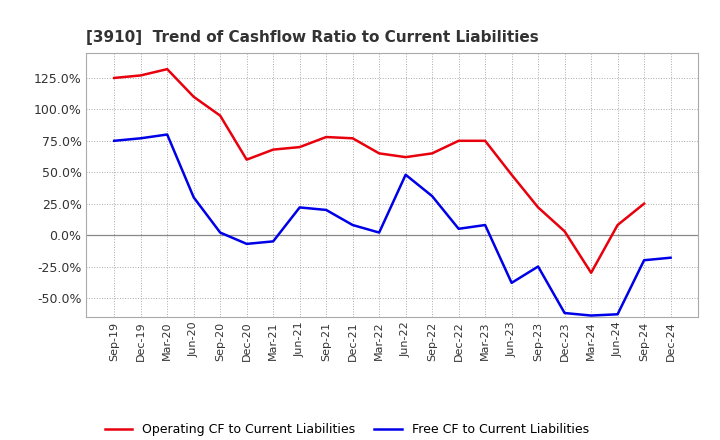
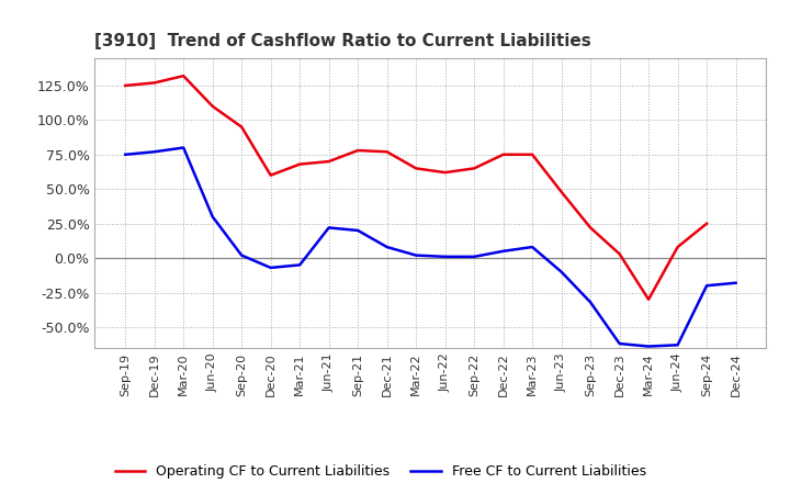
Free CF to Current Liabilities/Jun-22: 48% -> 1%
Free CF to Current Liabilities/Sep-22: 31% -> 1%
Free CF to Current Liabilities/Jun-23: -38% -> -10%
Free CF to Current Liabilities/Sep-23: -25% -> -32%
